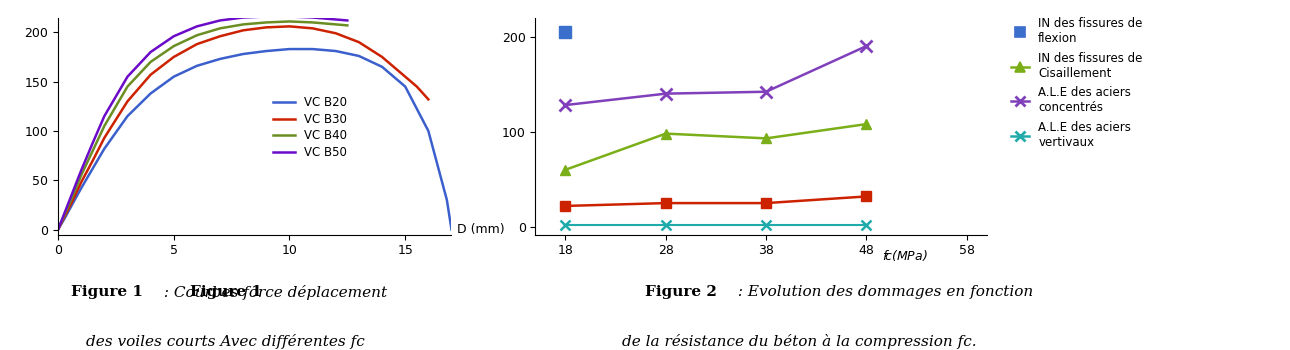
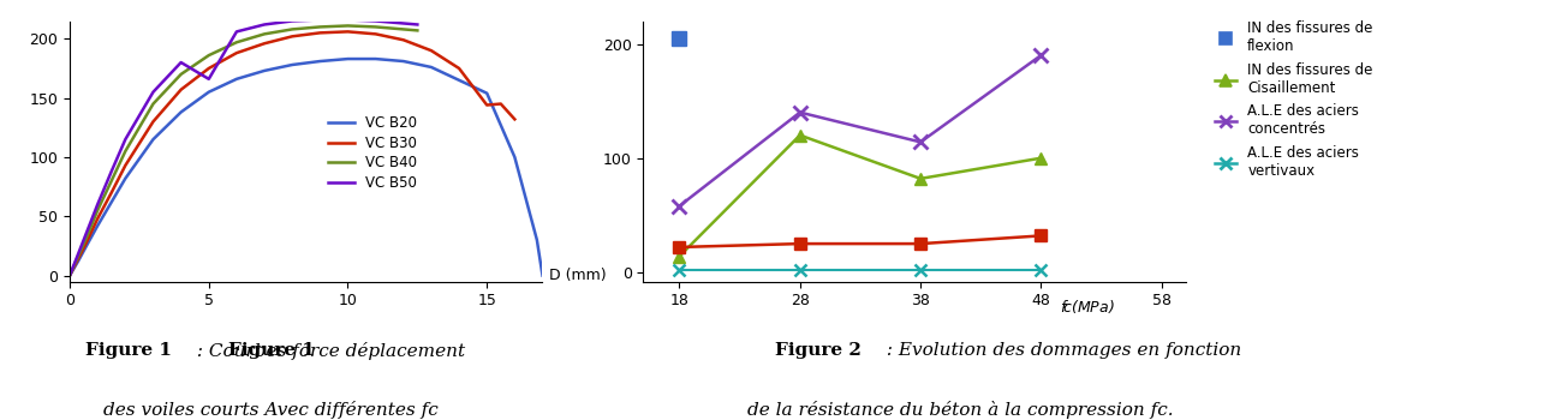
VC B50/5: 196 -> 166
VC B20/15: 145 -> 154
VC B30/15: 155 -> 144
IN des fissures de Cisaillement/18: 60 -> 14
A.L.E des aciers concentrés/18: 128 -> 58
IN des fissures de Cisaillement/28: 98 -> 120
IN des fissures de Cisaillement/38: 93 -> 82
A.L.E des aciers concentrés/38: 142 -> 114
IN des fissures de Cisaillement/48: 108 -> 100
